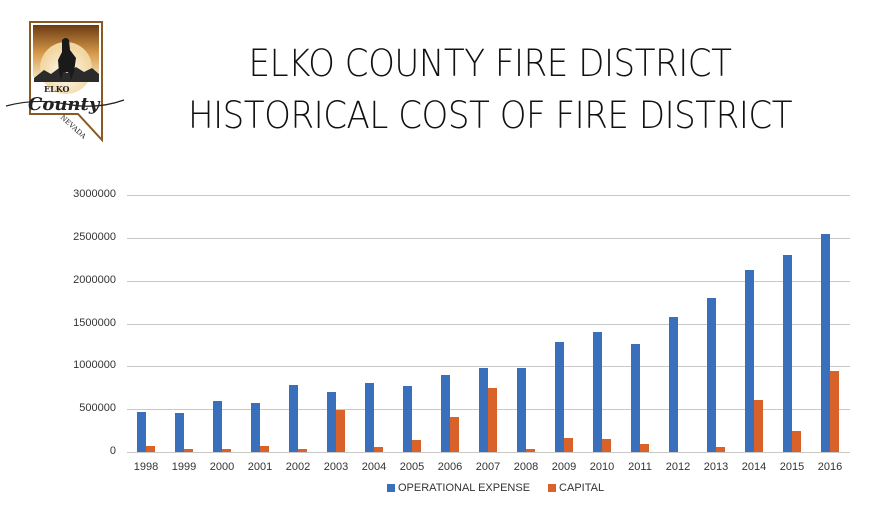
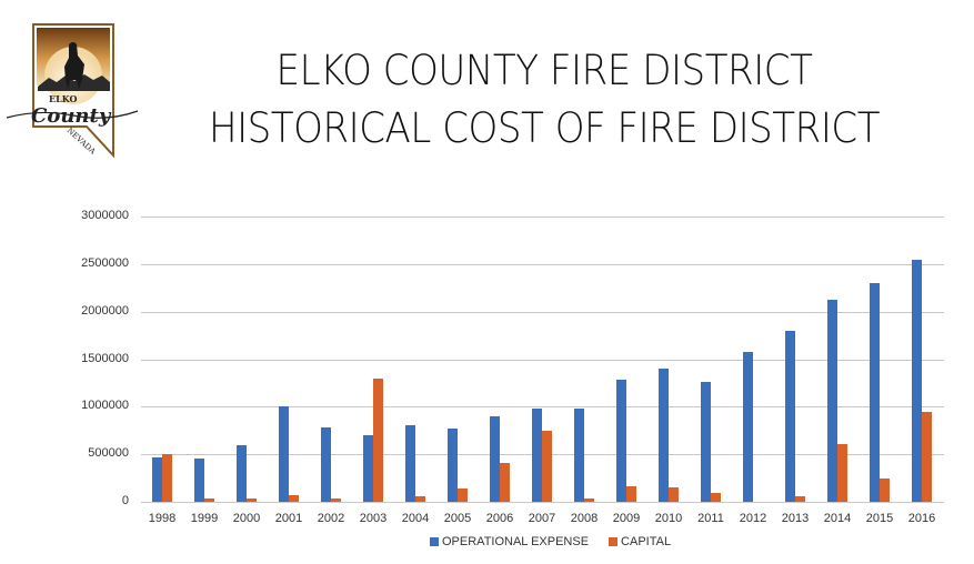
CAPITAL/1998: 100000 -> 500000
OPERATIONAL EXPENSE/2001: 600000 -> 1000000
CAPITAL/2003: 500000 -> 1300000
